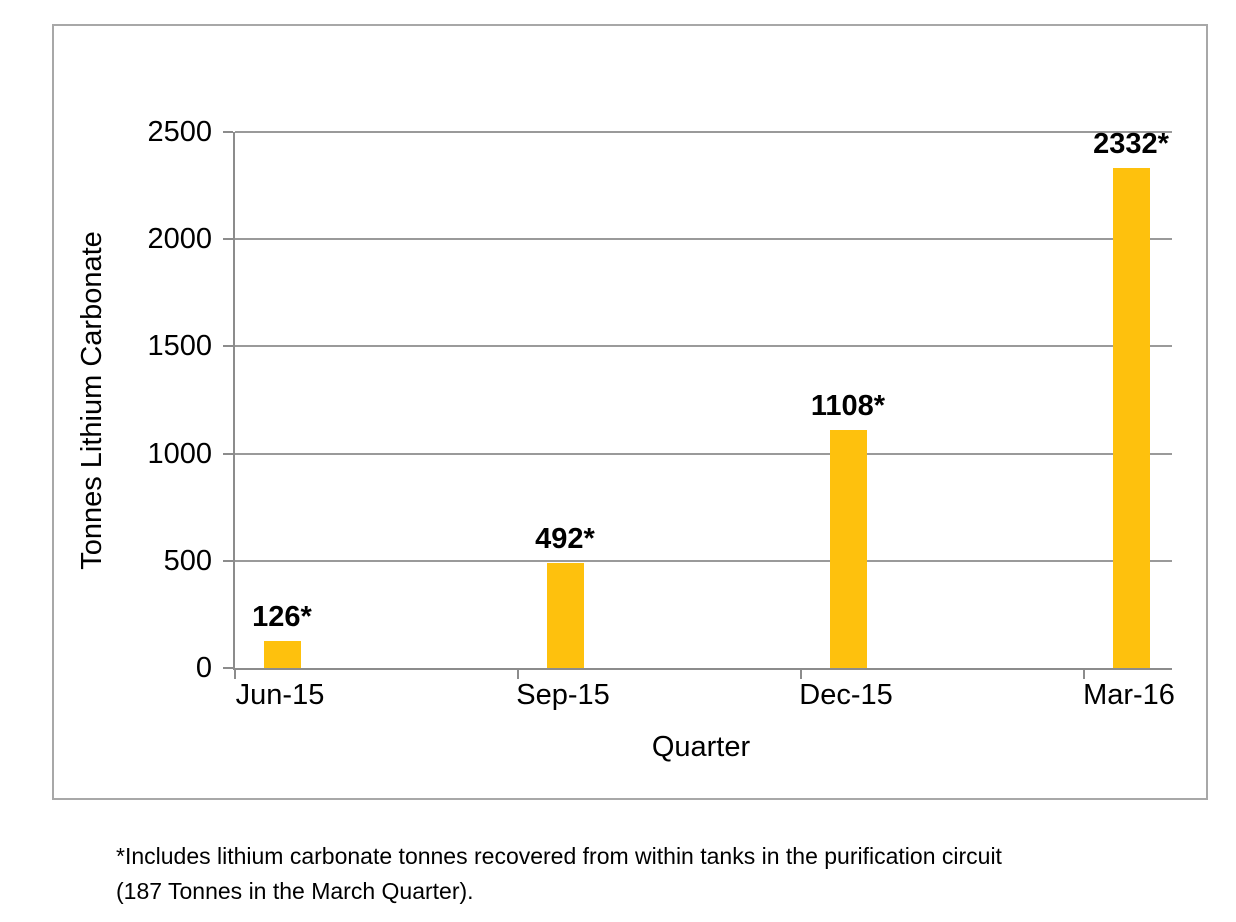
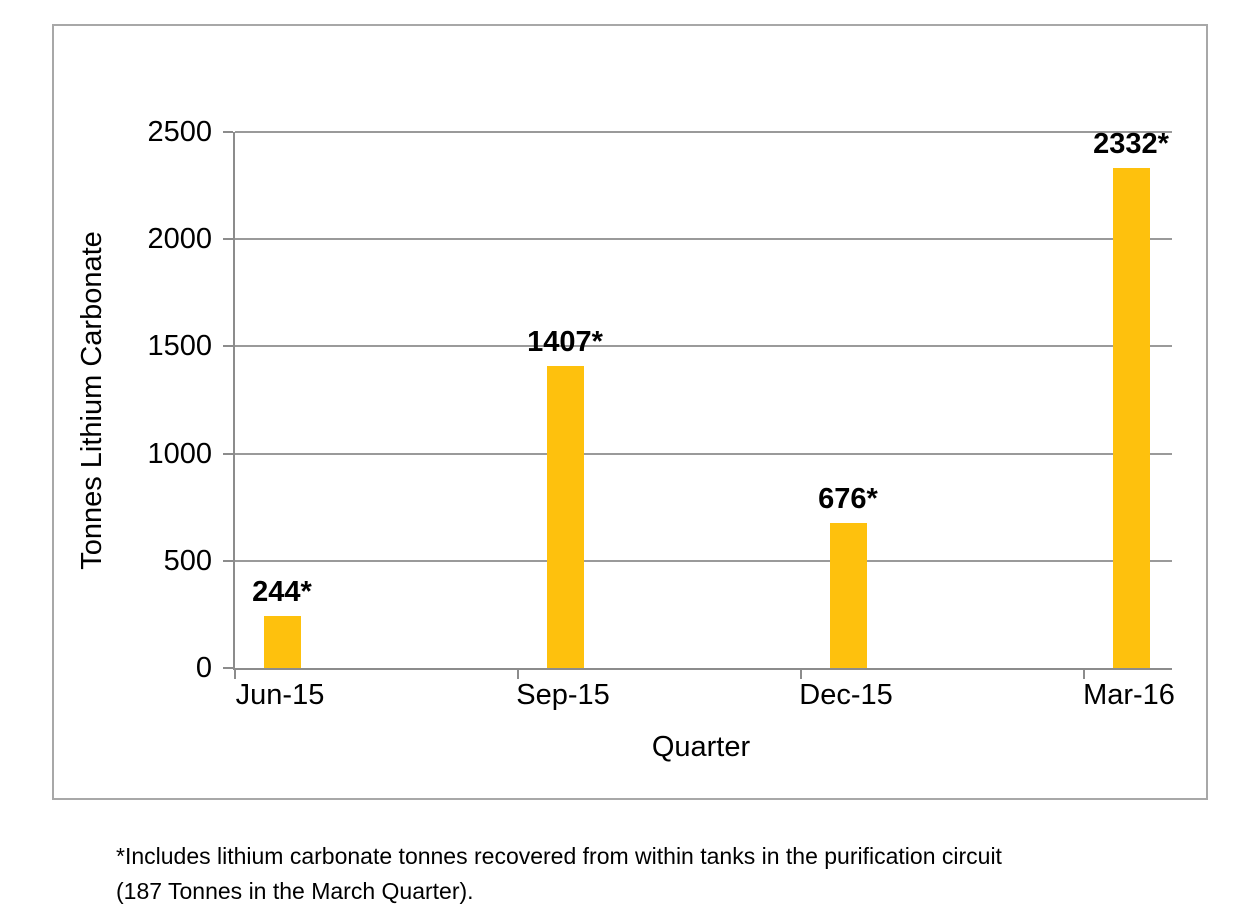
Jun-15: 126 -> 244
Sep-15: 492 -> 1407
Dec-15: 1108 -> 676
